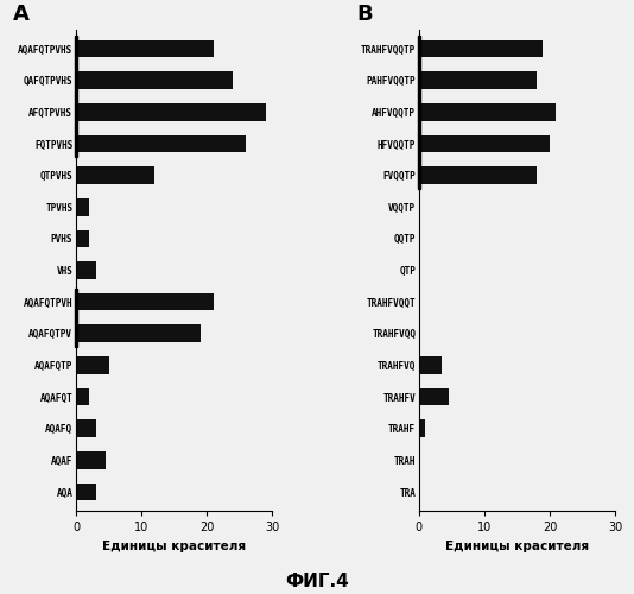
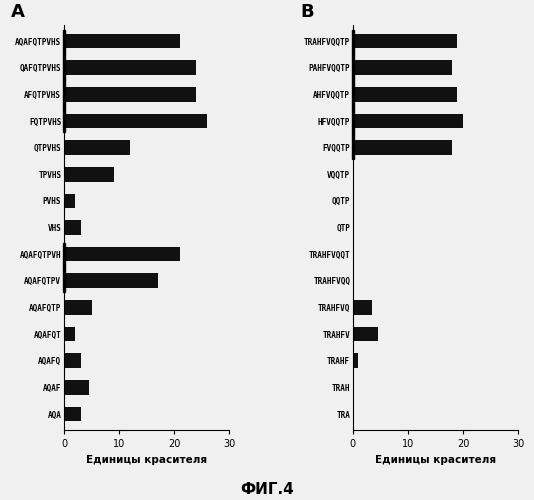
AFQTPVHS: 29.0 -> 24.0
TPVHS: 2.0 -> 9.0
AQAFQTPV: 19.0 -> 17.0
AHFVQQTP: 21.0 -> 19.0
